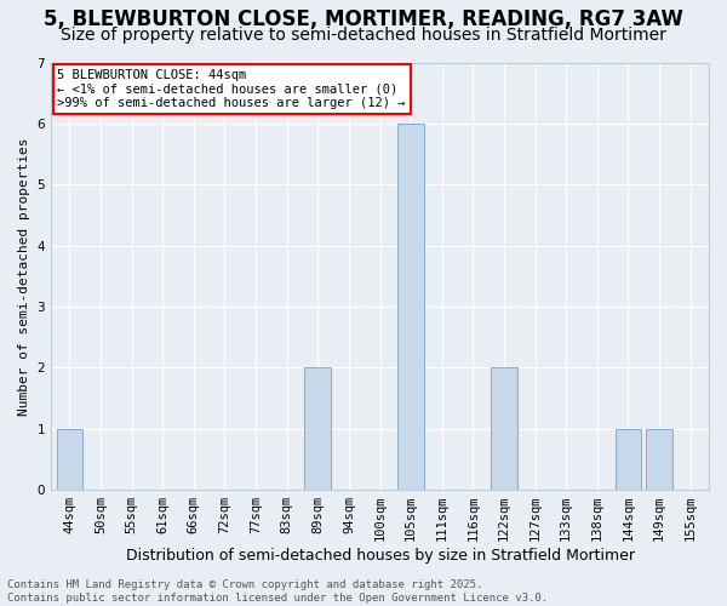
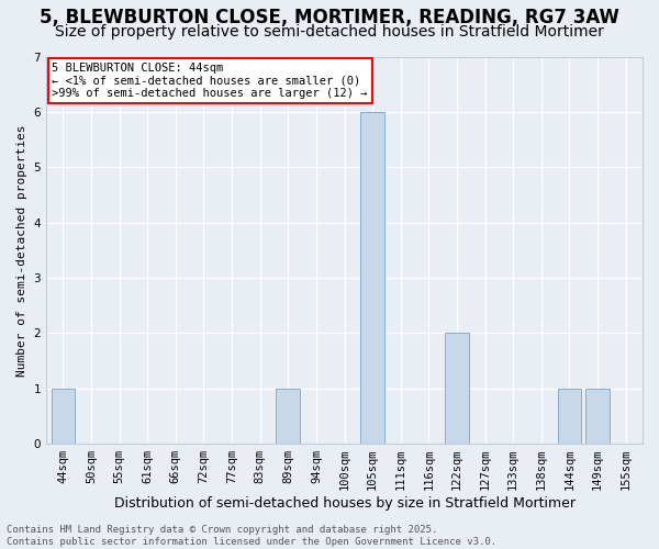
89sqm: 2 -> 1
